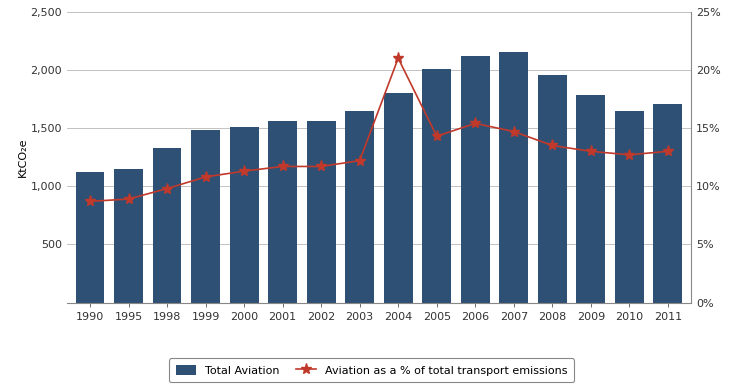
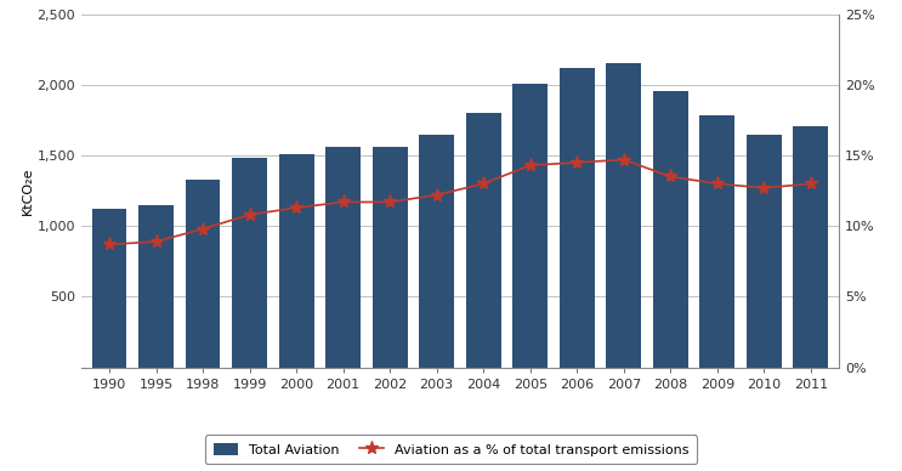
Aviation as a % of total transport emissions/2004: 21.0% -> 13.0%
Aviation as a % of total transport emissions/2006: 15.4% -> 14.5%
